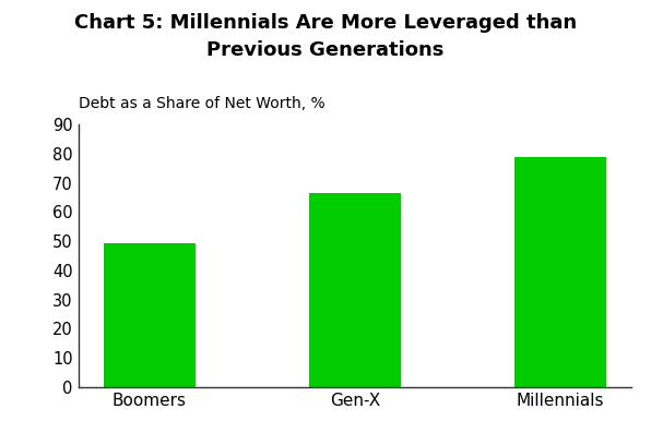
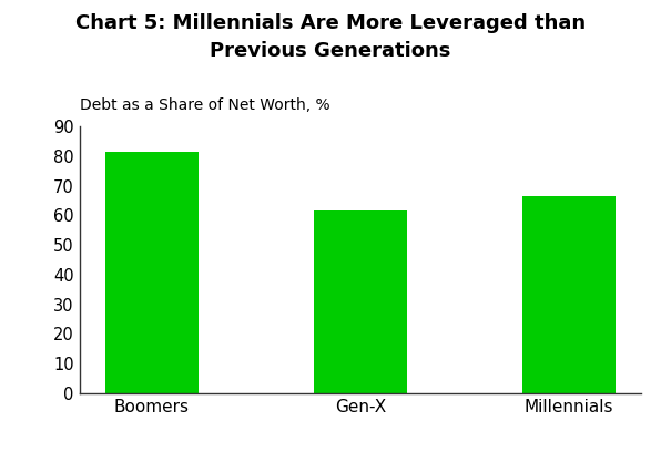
Boomers: 49.5 -> 81.5
Gen-X: 66.5 -> 61.5
Millennials: 79.0 -> 66.5
